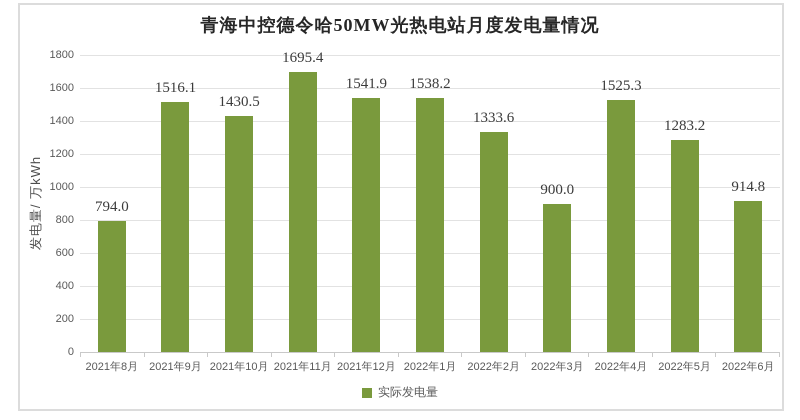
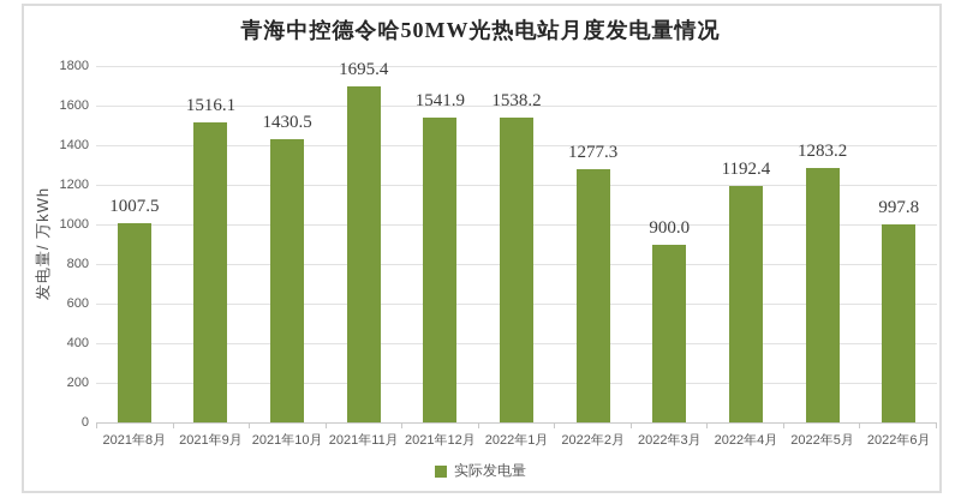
2021年8月: 794.0 -> 1007.5
2022年2月: 1333.6 -> 1277.3
2022年4月: 1525.3 -> 1192.4
2022年6月: 914.8 -> 997.8
